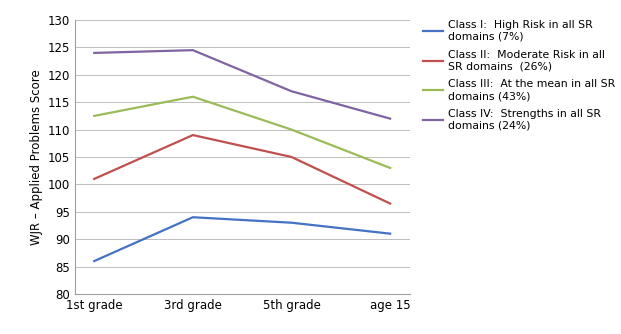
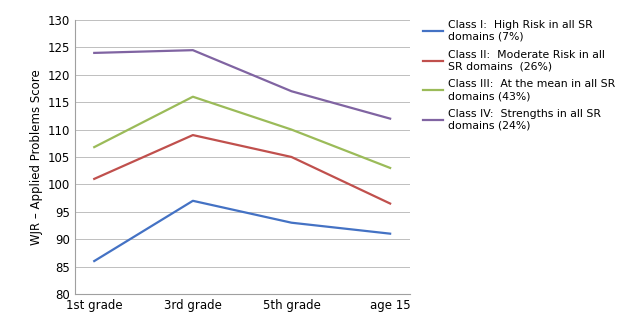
Class III: At the mean in all SR domains (43%)/1st grade: 112.5 -> 106.8
Class I: High Risk in all SR domains (7%)/3rd grade: 94 -> 97
